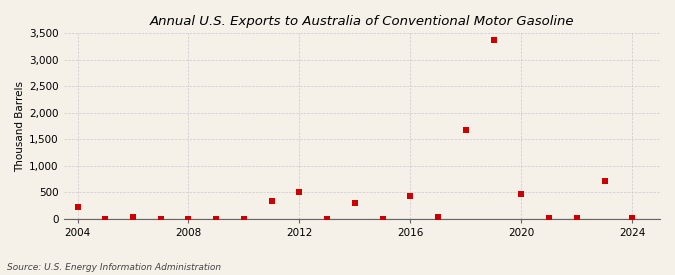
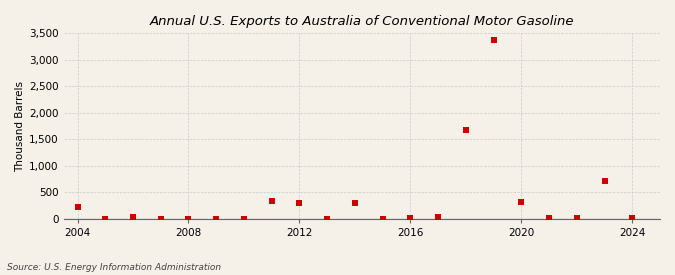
2012: 500 -> 310
2016: 440 -> 20
2020: 480 -> 320
